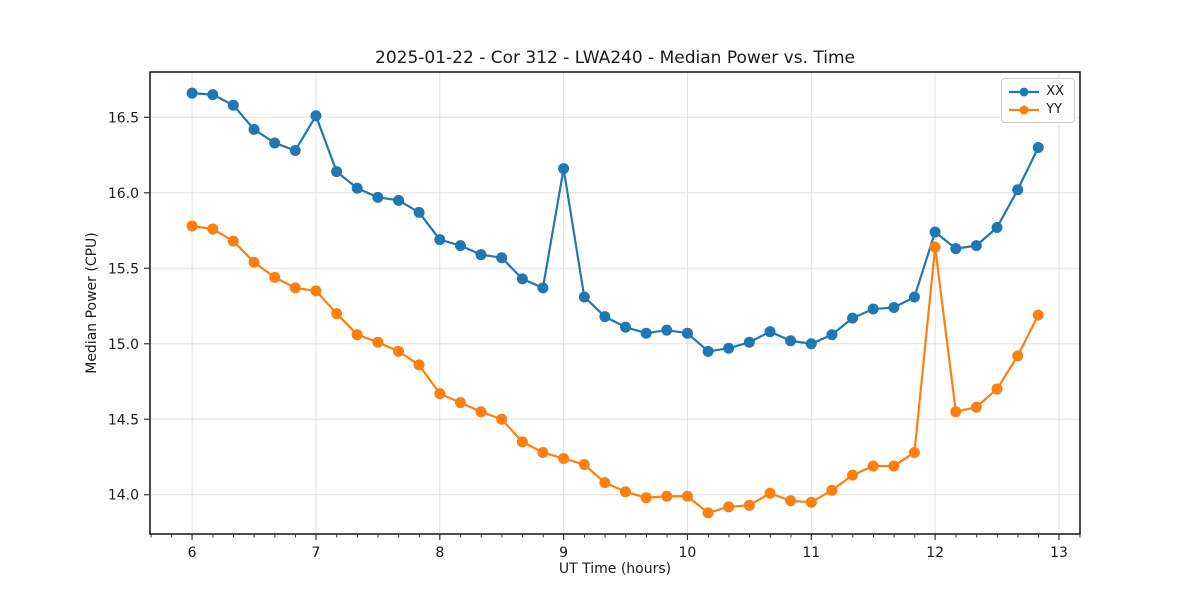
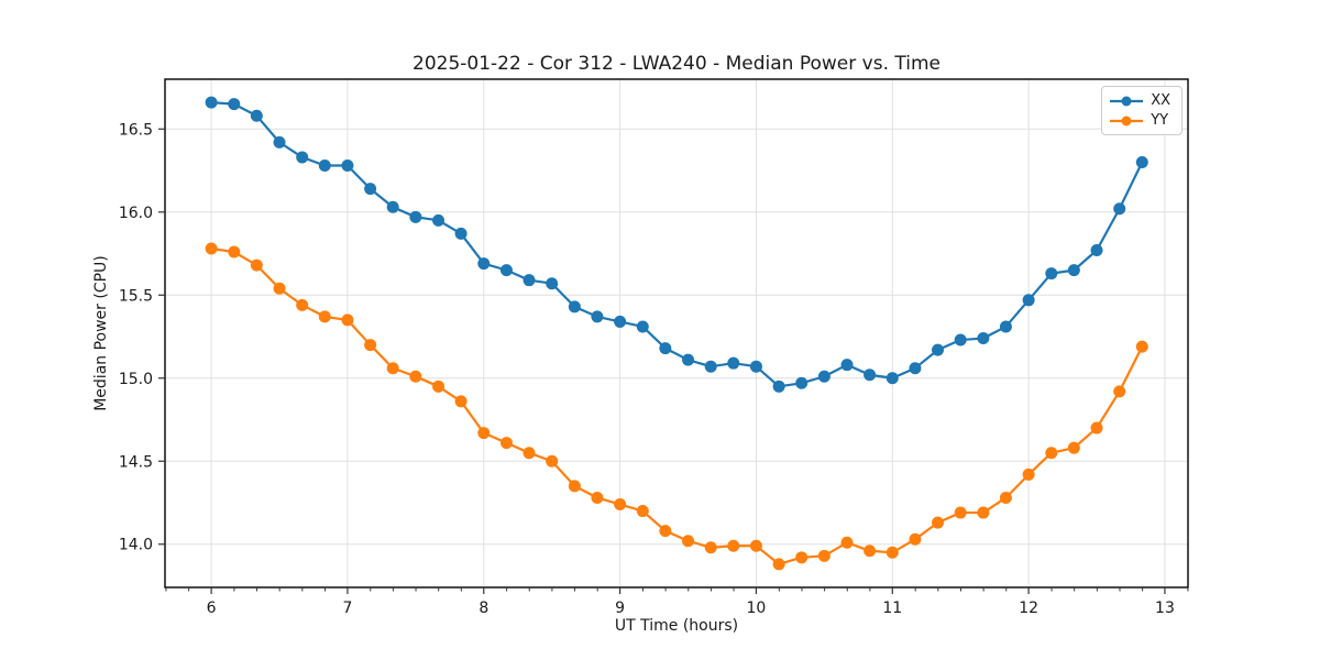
XX/7: 16.51 -> 16.28
XX/9: 16.16 -> 15.34
XX/12: 15.74 -> 15.47
YY/12: 15.64 -> 14.42
